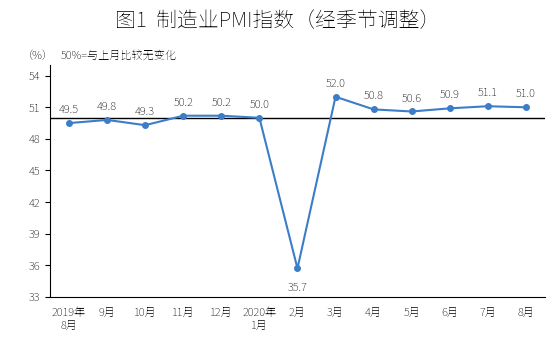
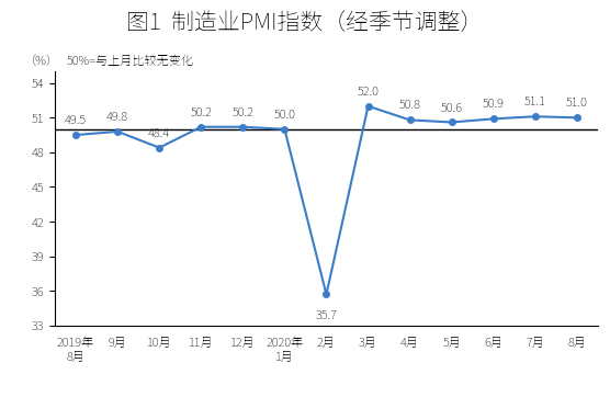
10月: 49.3 -> 48.4
